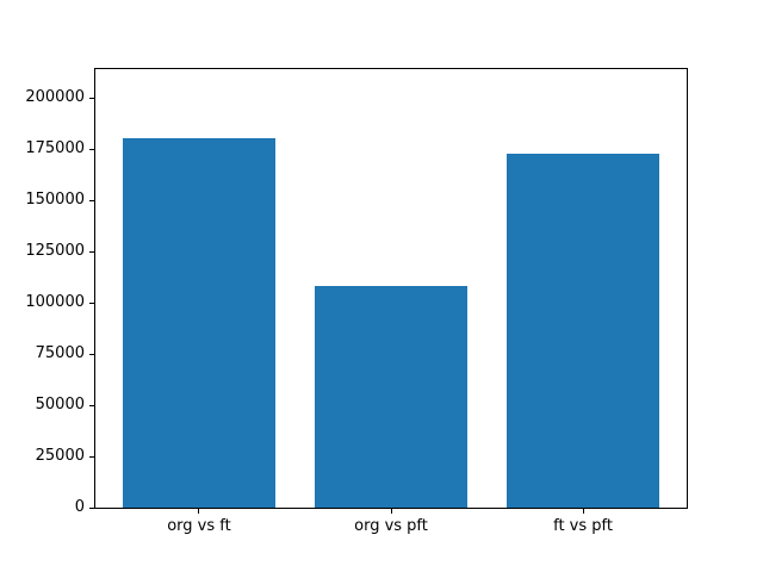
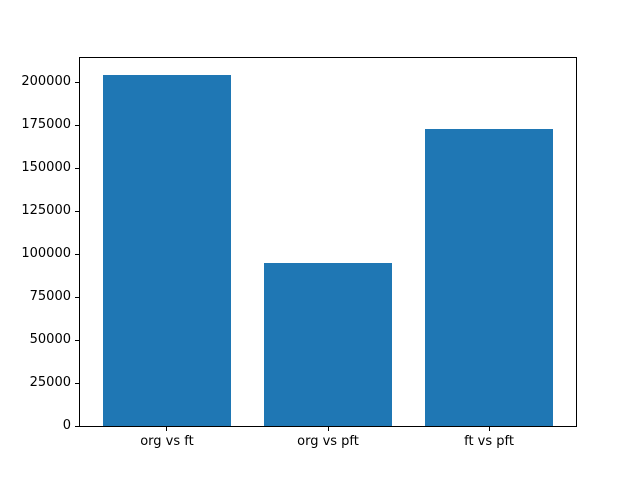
org vs ft: 180000 -> 204000
org vs pft: 108000 -> 95000
